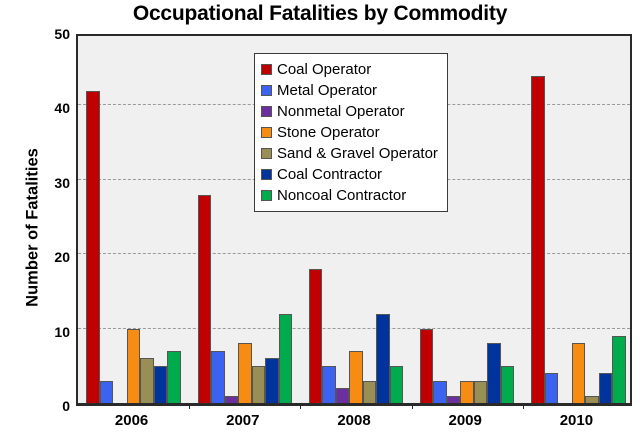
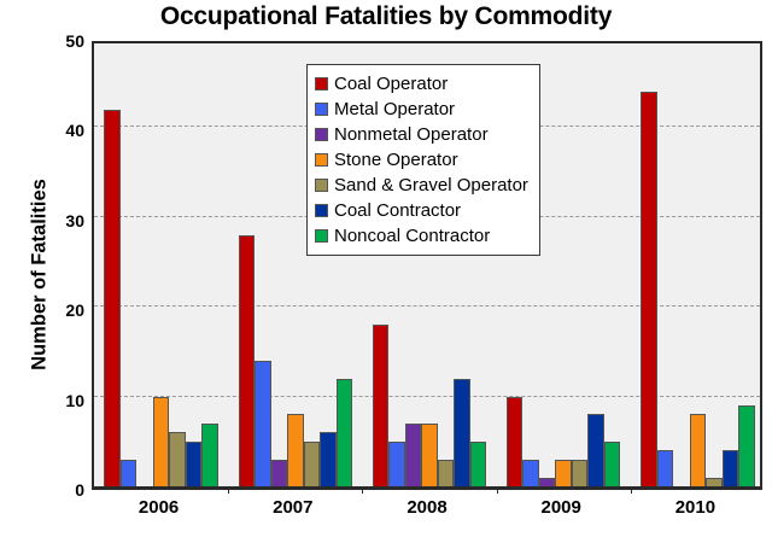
Metal Operator/2007: 7 -> 14
Nonmetal Operator/2007: 1 -> 3
Nonmetal Operator/2008: 2 -> 7
